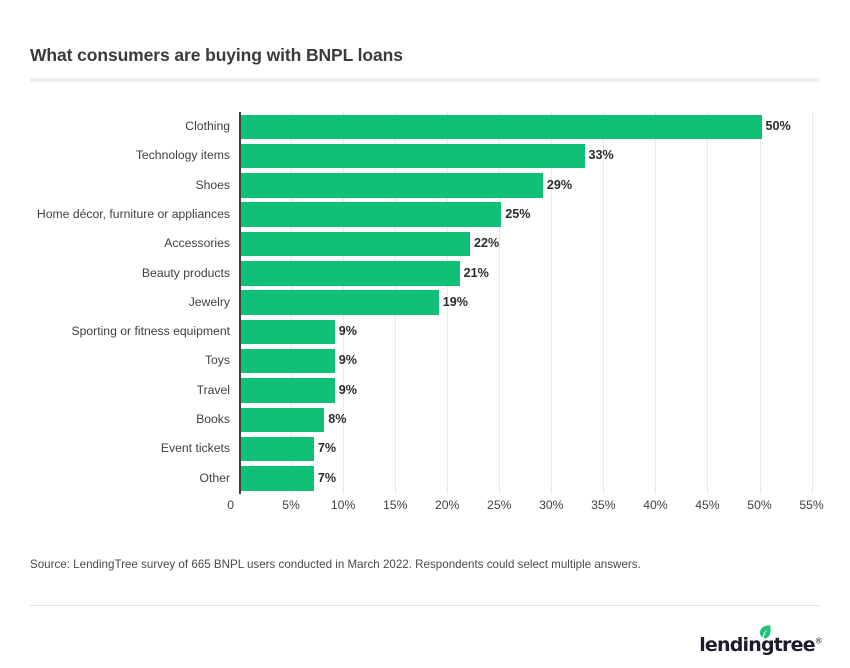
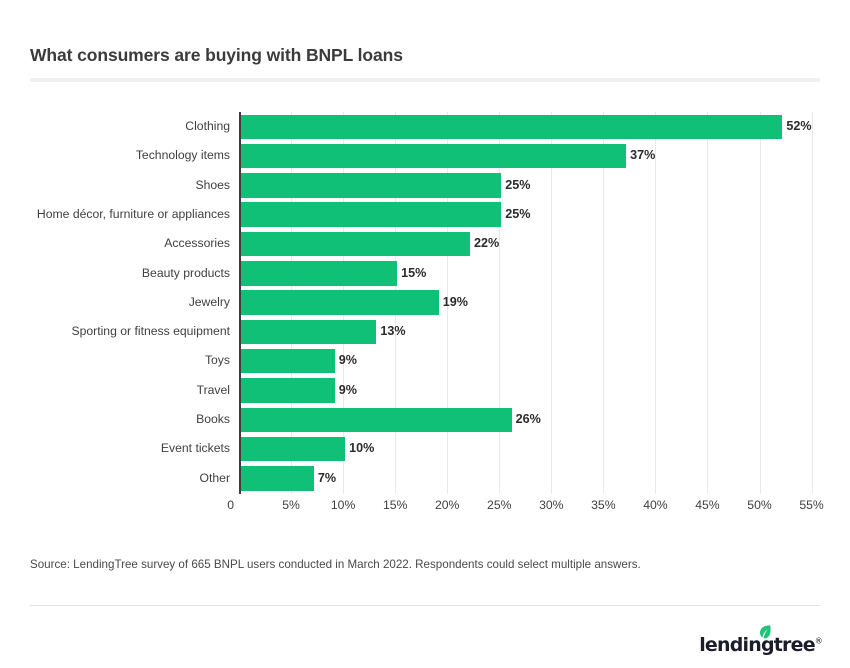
Clothing: 50% -> 52%
Technology items: 33% -> 37%
Shoes: 29% -> 25%
Beauty products: 21% -> 15%
Sporting or fitness equipment: 9% -> 13%
Books: 8% -> 26%
Event tickets: 7% -> 10%
